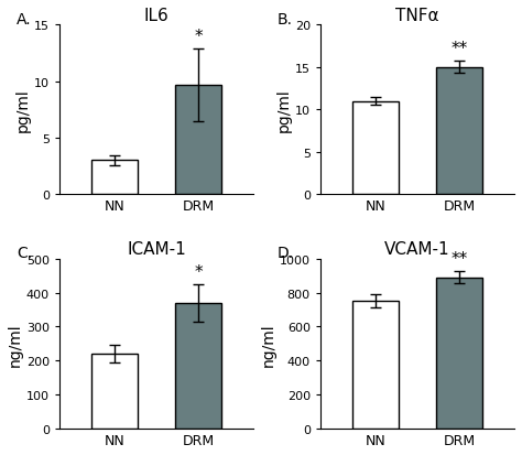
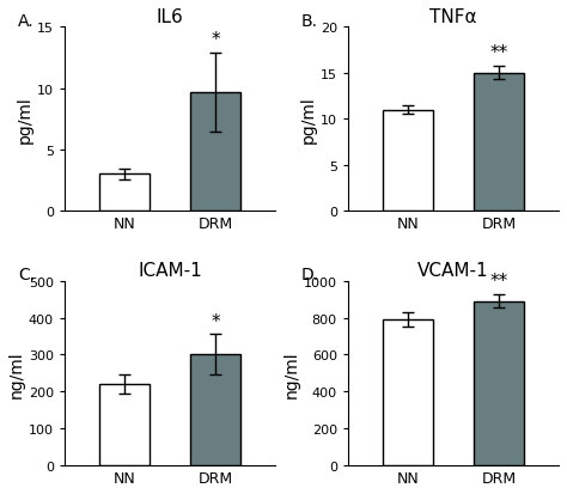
ICAM-1/DRM: 370 -> 300
VCAM-1/NN: 750 -> 790
